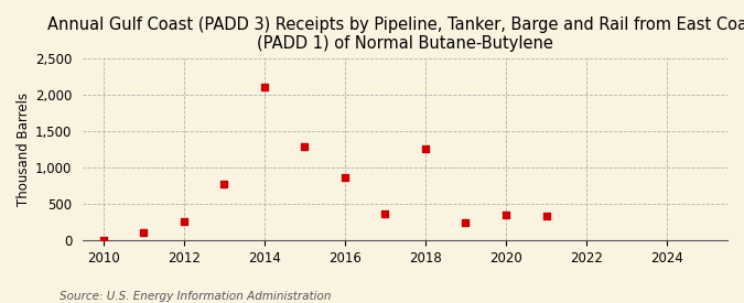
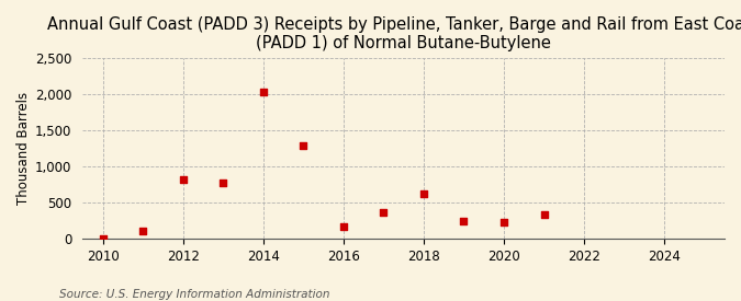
2012: 260 -> 820
2014: 2,100 -> 2,020
2016: 860 -> 160
2018: 1,260 -> 620
2020: 340 -> 220
